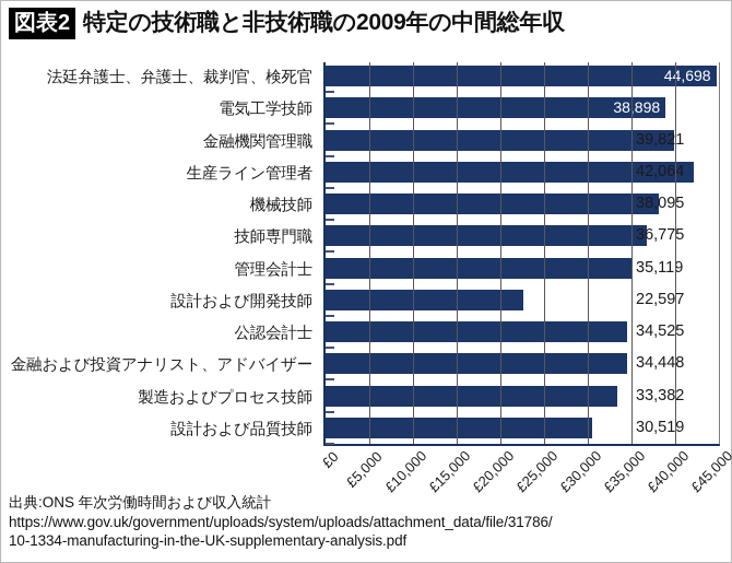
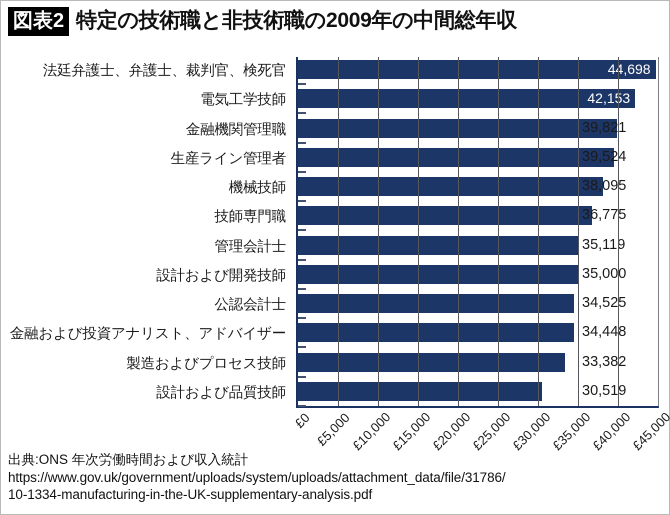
電気工学技師: 38,898 -> 42,153
生産ライン管理者: 42,064 -> 39,524
設計および開発技師: 22,597 -> 35,000
